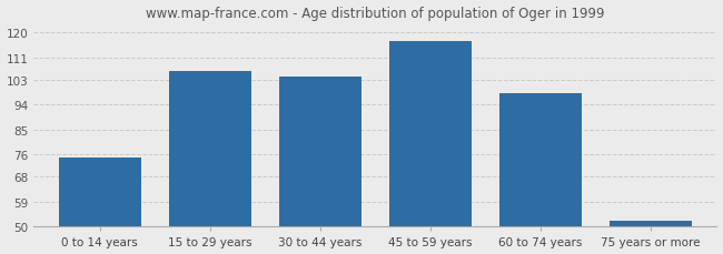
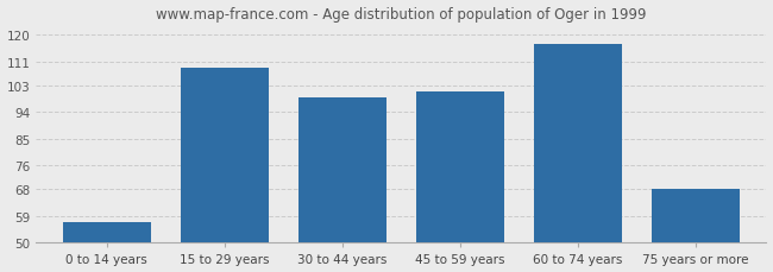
0 to 14 years: 75 -> 57
15 to 29 years: 106 -> 109
30 to 44 years: 104 -> 99
45 to 59 years: 117 -> 101
60 to 74 years: 98 -> 117
75 years or more: 52 -> 68
